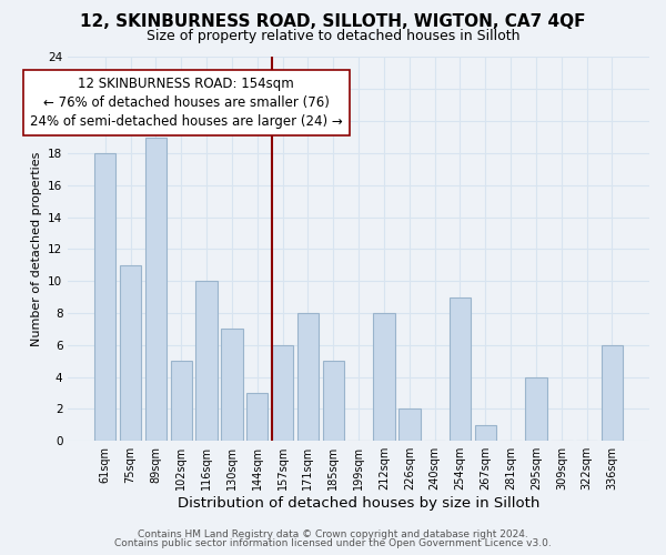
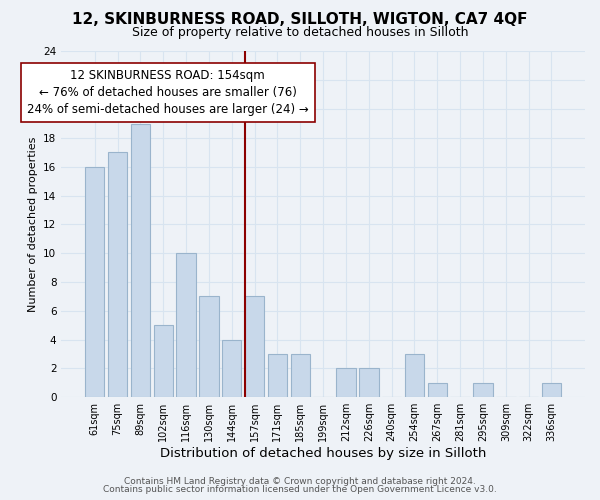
61sqm: 18 -> 16
75sqm: 11 -> 17
144sqm: 3 -> 4
157sqm: 6 -> 7
171sqm: 8 -> 3
185sqm: 5 -> 3
212sqm: 8 -> 2
254sqm: 9 -> 3
295sqm: 4 -> 1
336sqm: 6 -> 1
